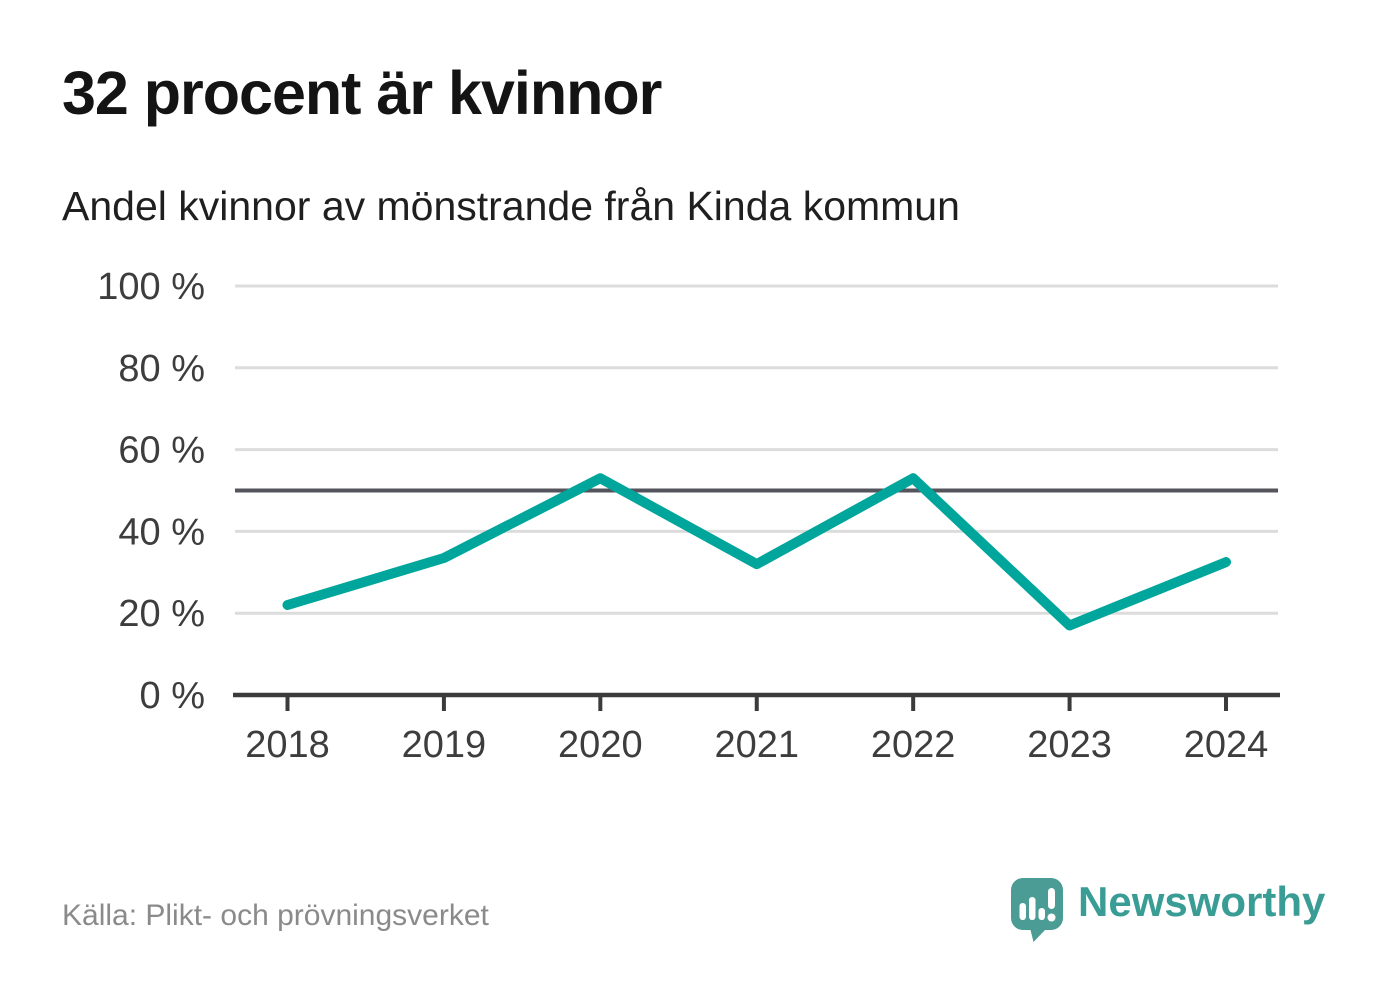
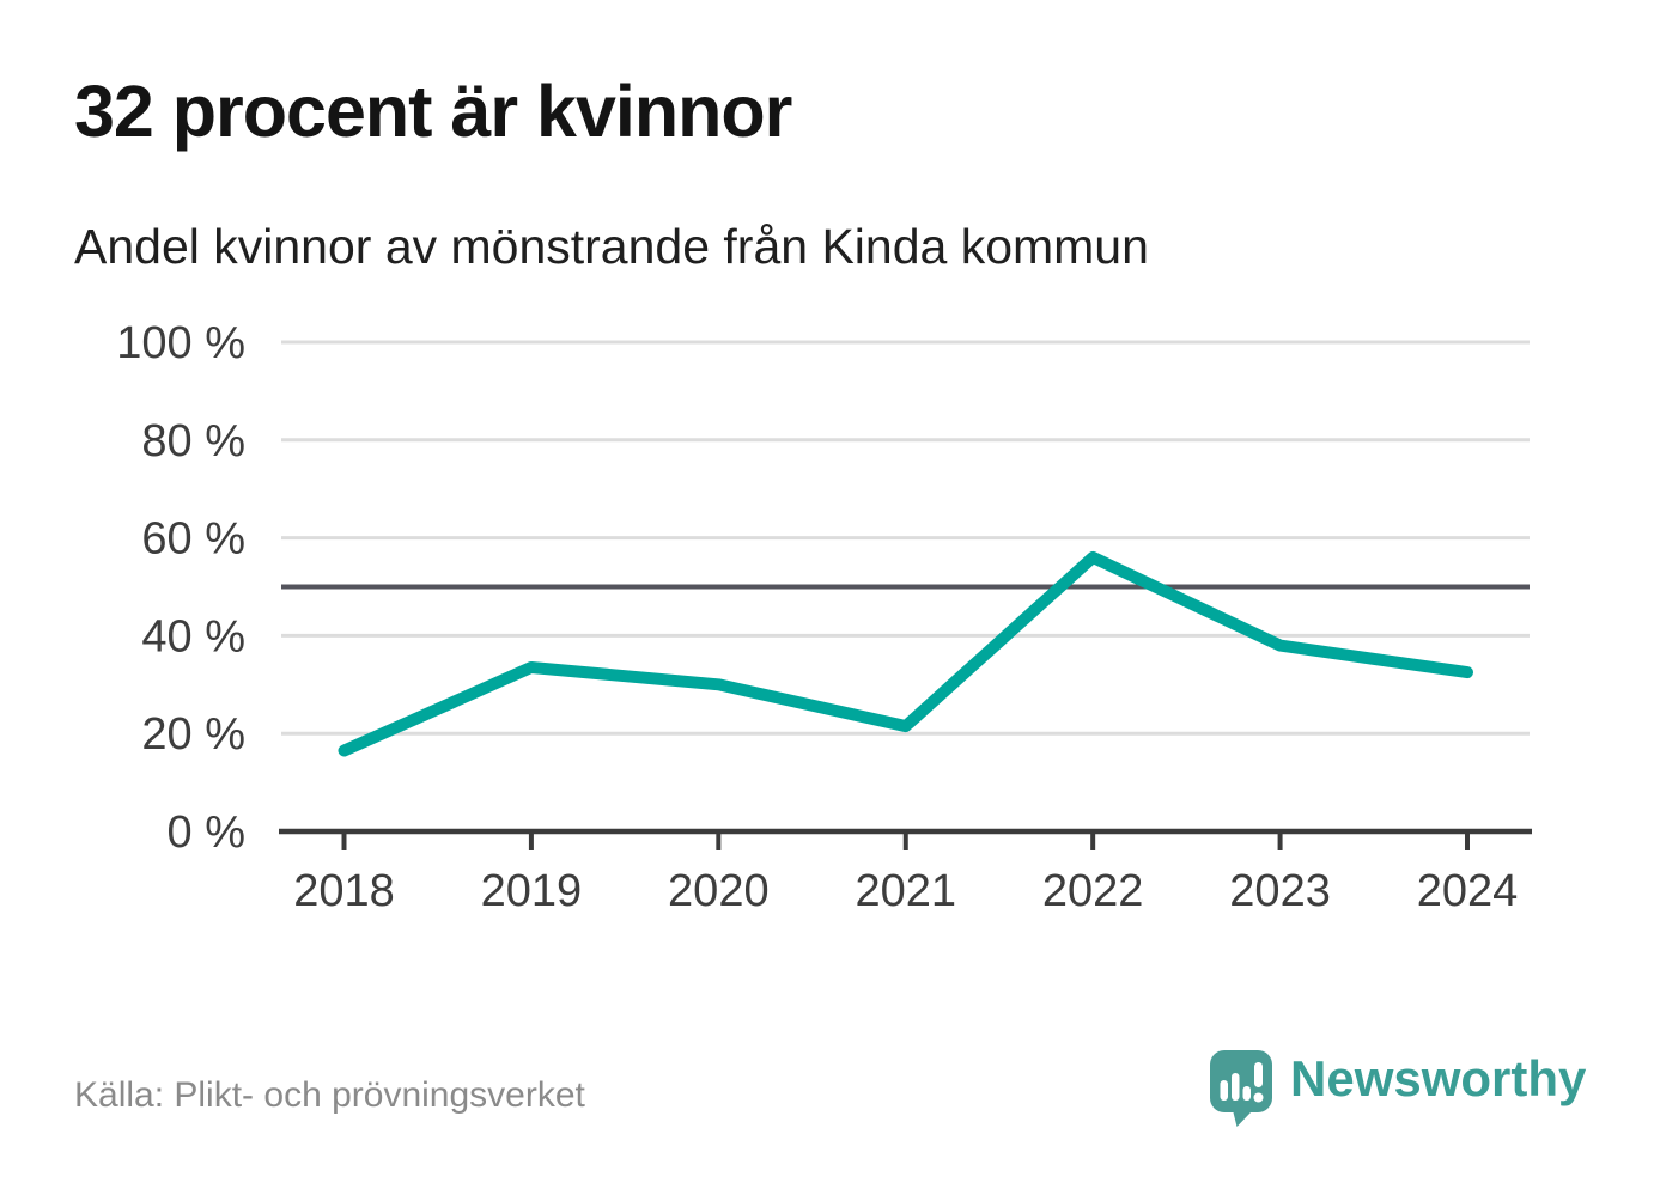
2018: 22% -> 16%
2020: 53% -> 30%
2021: 32% -> 22%
2022: 53% -> 56%
2023: 17% -> 38%
